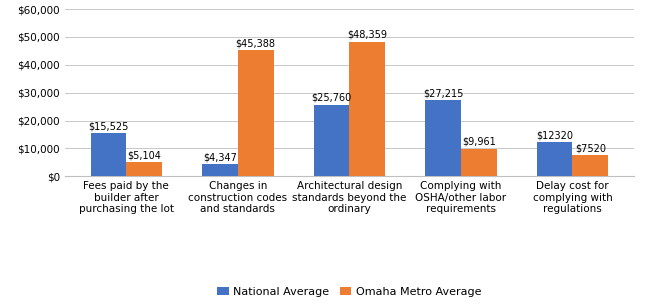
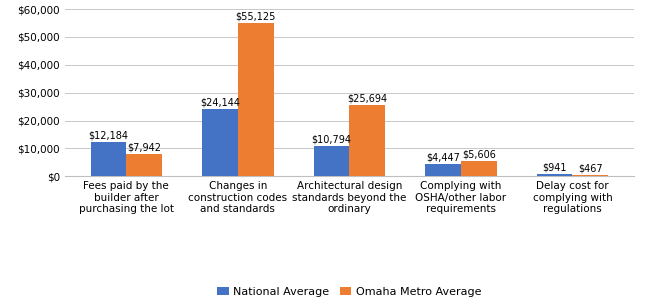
National Average/Fees paid by the builder after purchasing the lot: $15,525 -> $12,184
Omaha Metro Average/Fees paid by the builder after purchasing the lot: $5,104 -> $7,942
National Average/Changes in construction codes and standards: $4,347 -> $24,144
Omaha Metro Average/Changes in construction codes and standards: $45,388 -> $55,125
National Average/Architectural design standards beyond the ordinary: $25,760 -> $10,794
Omaha Metro Average/Architectural design standards beyond the ordinary: $48,359 -> $25,694
National Average/Complying with OSHA/other labor requirements: $27,215 -> $4,447
Omaha Metro Average/Complying with OSHA/other labor requirements: $9,961 -> $5,606
National Average/Delay cost for complying with regulations: $12320 -> $941
Omaha Metro Average/Delay cost for complying with regulations: $7520 -> $467
